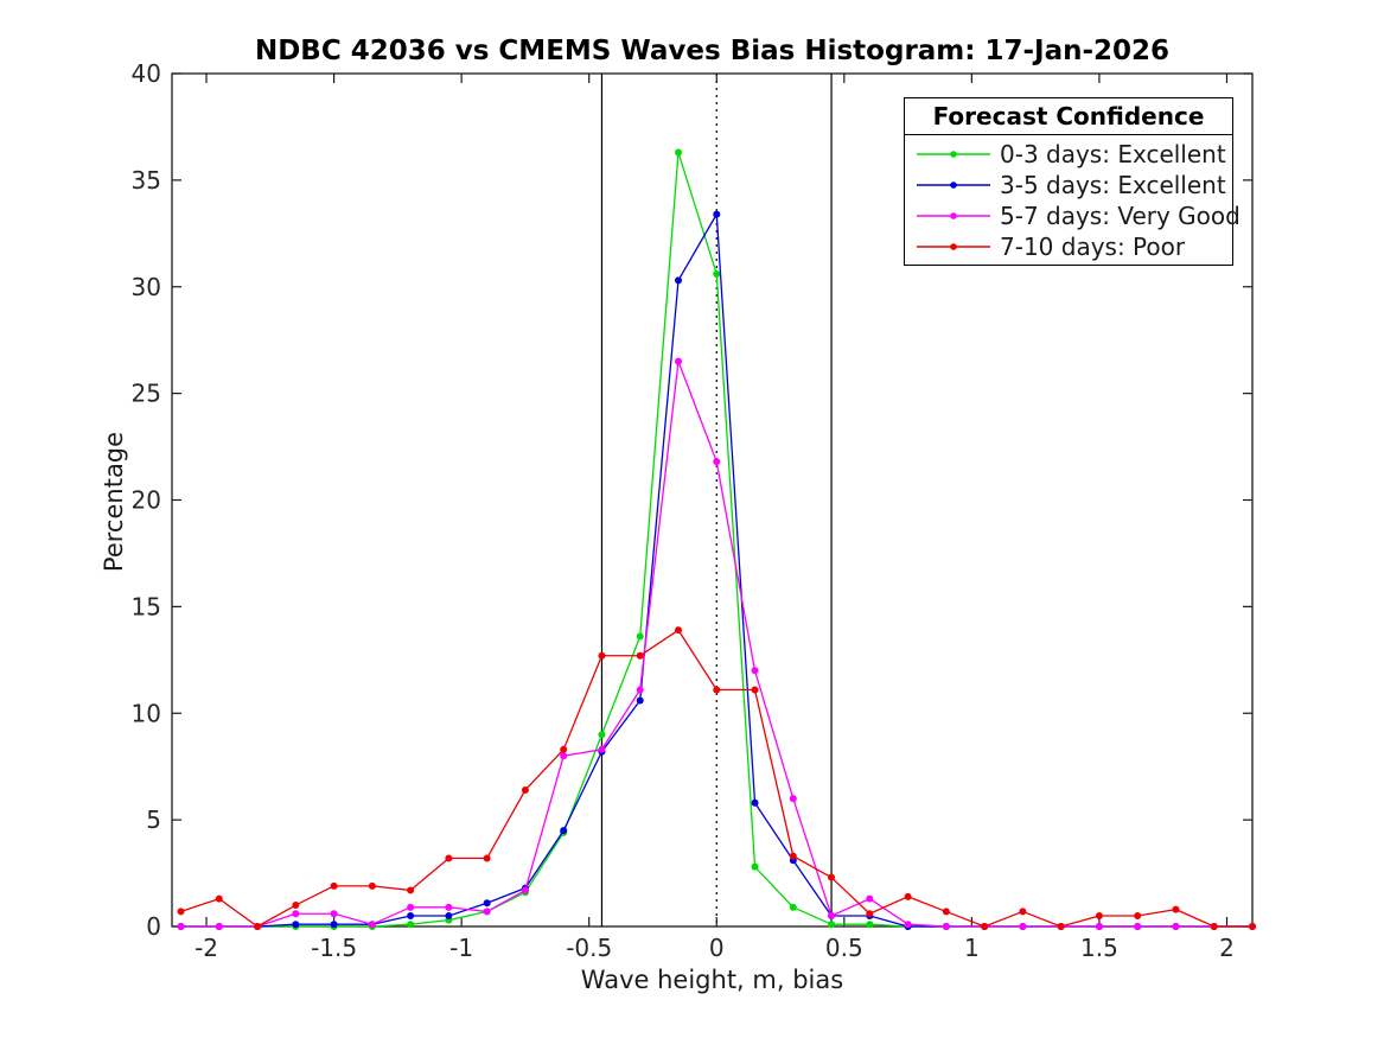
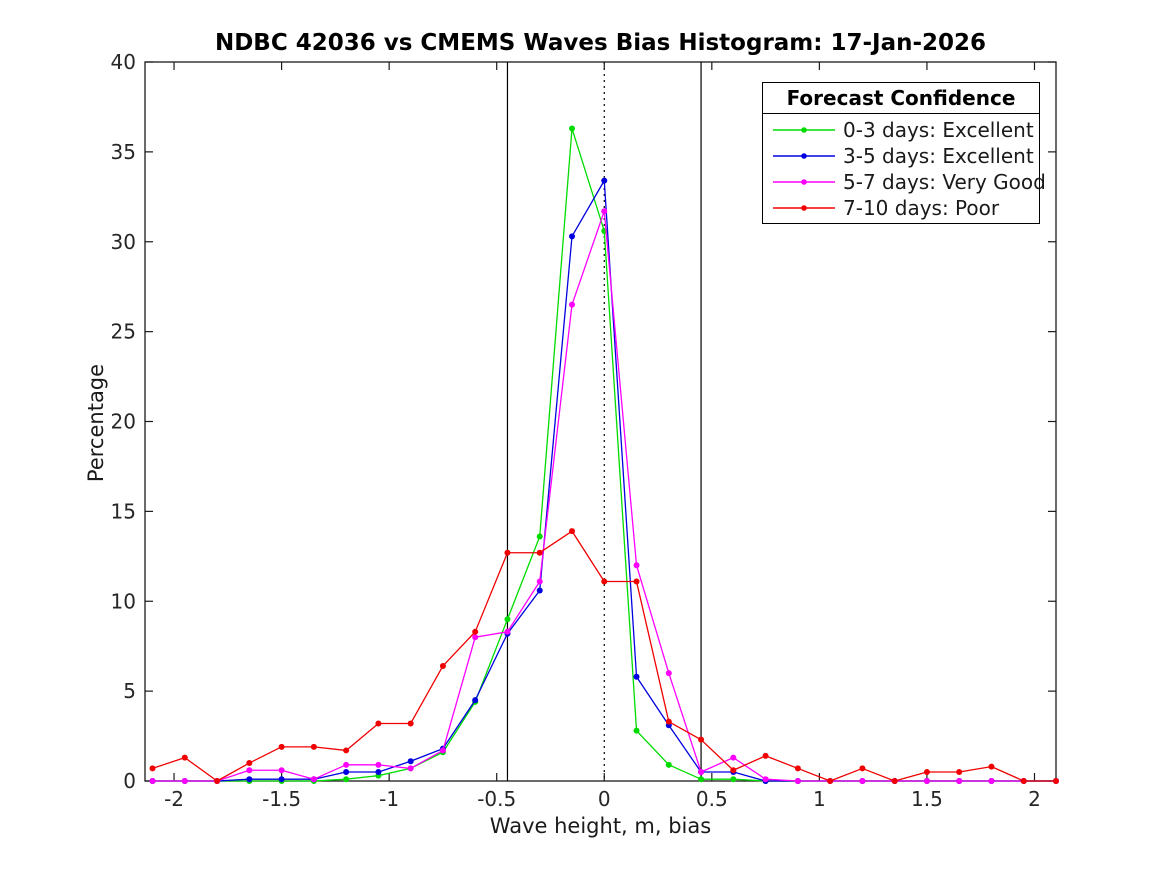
5-7 days: Very Good/0: 21,8 -> 31,7
